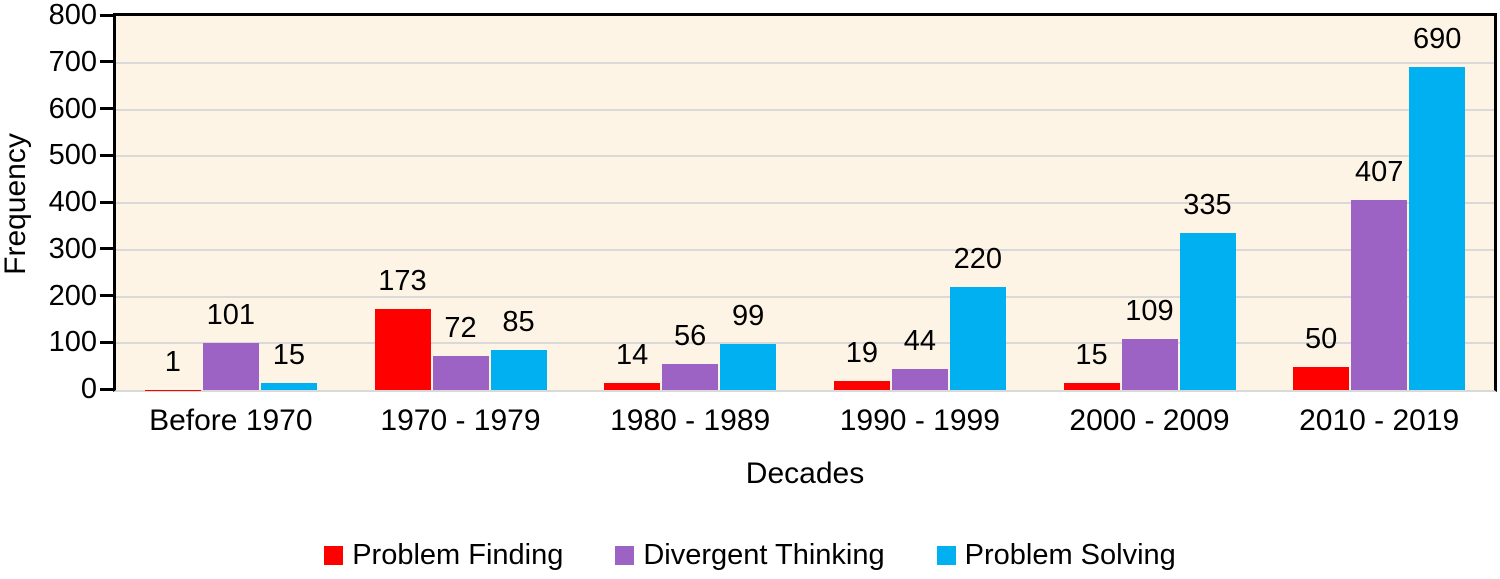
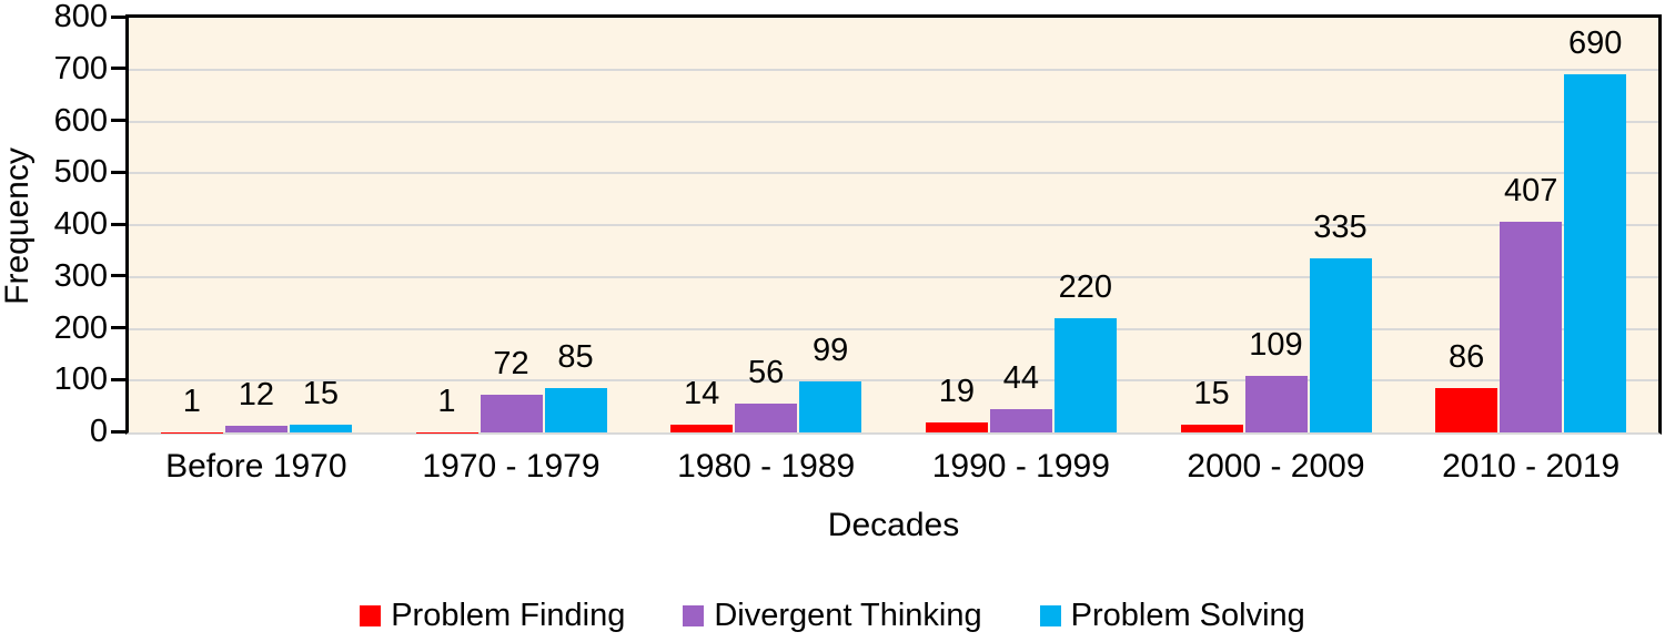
Divergent Thinking/Before 1970: 101 -> 12
Problem Finding/1970 - 1979: 173 -> 1
Problem Finding/2010 - 2019: 50 -> 86
